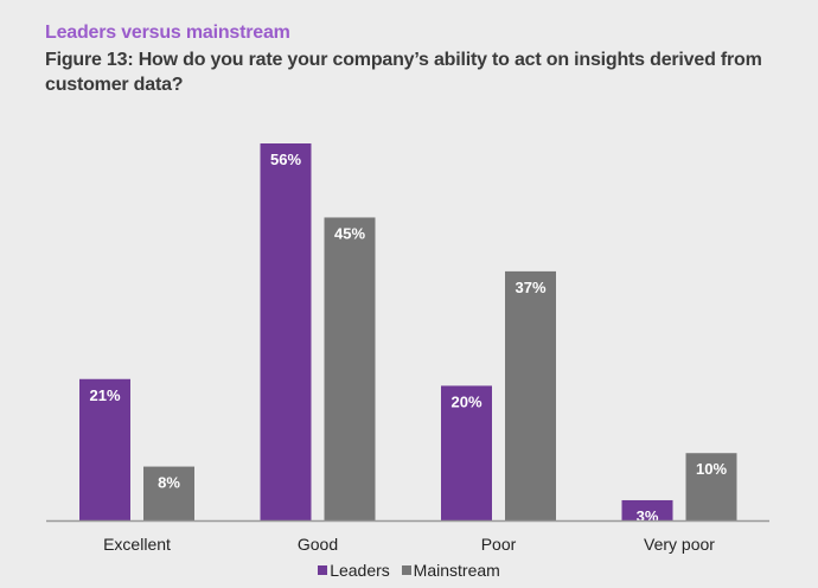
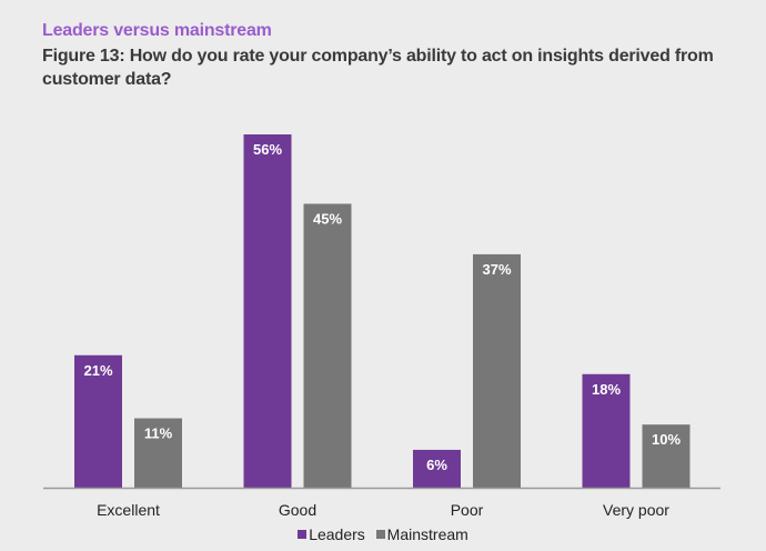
Mainstream/Excellent: 8% -> 11%
Leaders/Poor: 20% -> 6%
Leaders/Very poor: 3% -> 18%
